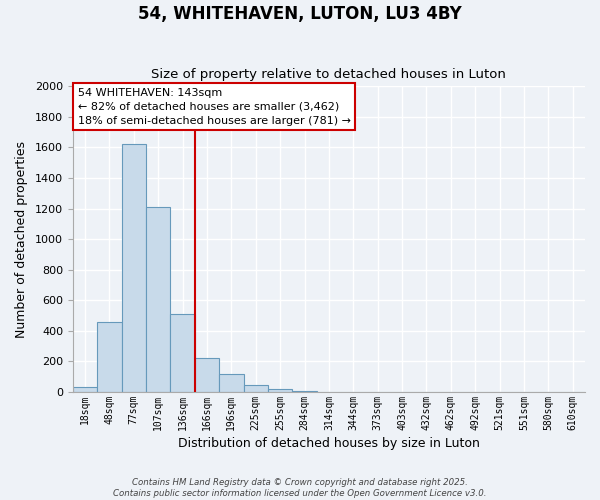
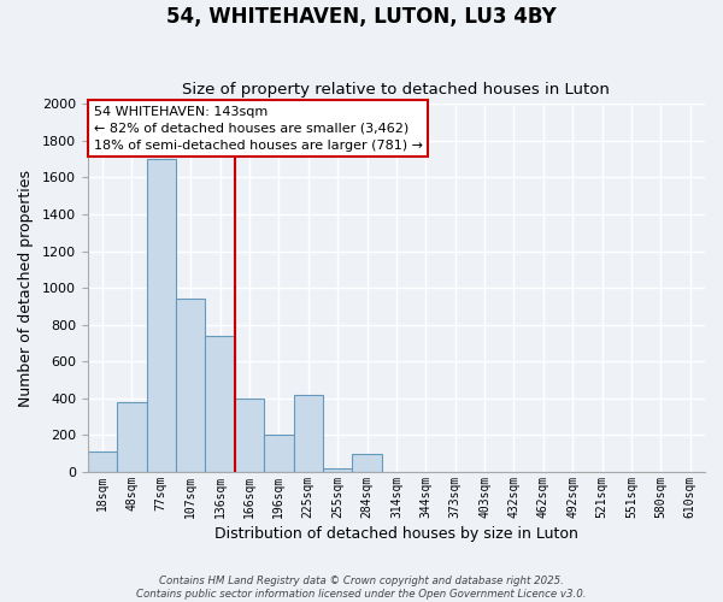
18sqm: 40 -> 110
48sqm: 460 -> 380
77sqm: 1620 -> 1700
107sqm: 1210 -> 940
136sqm: 510 -> 740
166sqm: 220 -> 400
196sqm: 120 -> 200
225sqm: 40 -> 420
284sqm: 0 -> 100
